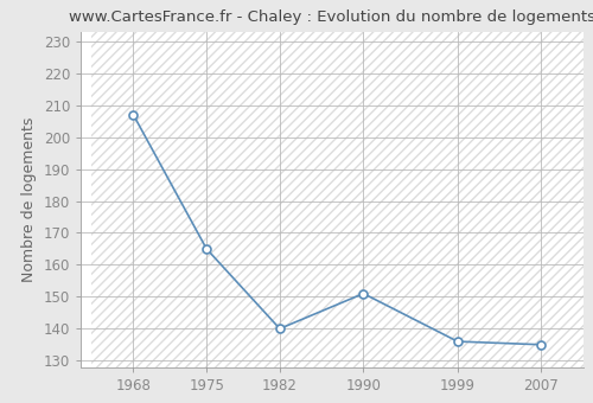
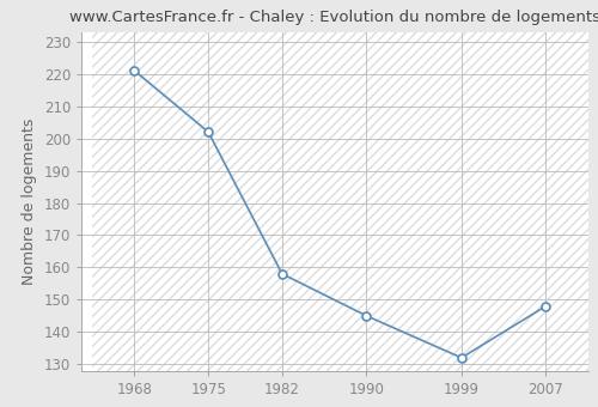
1968: 207 -> 221
1975: 165 -> 202
1982: 140 -> 158
1990: 151 -> 145
1999: 136 -> 132
2007: 135 -> 148
